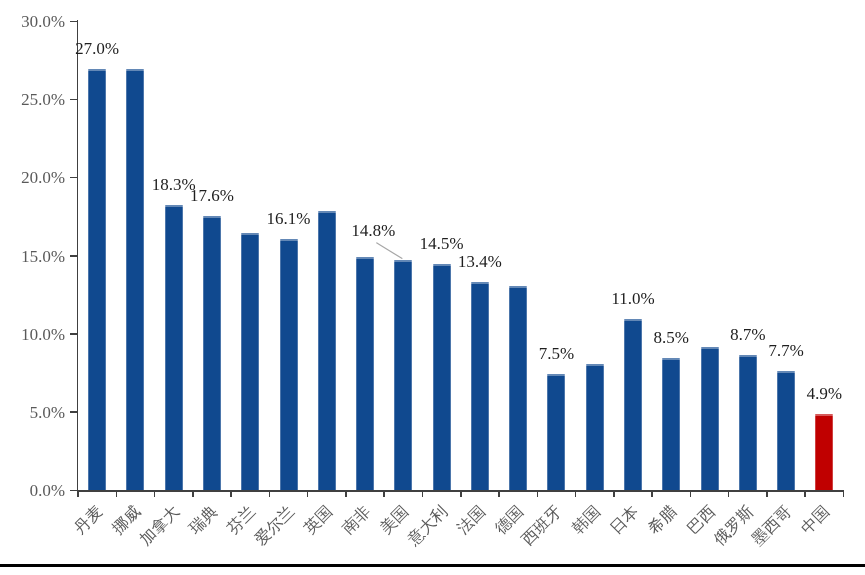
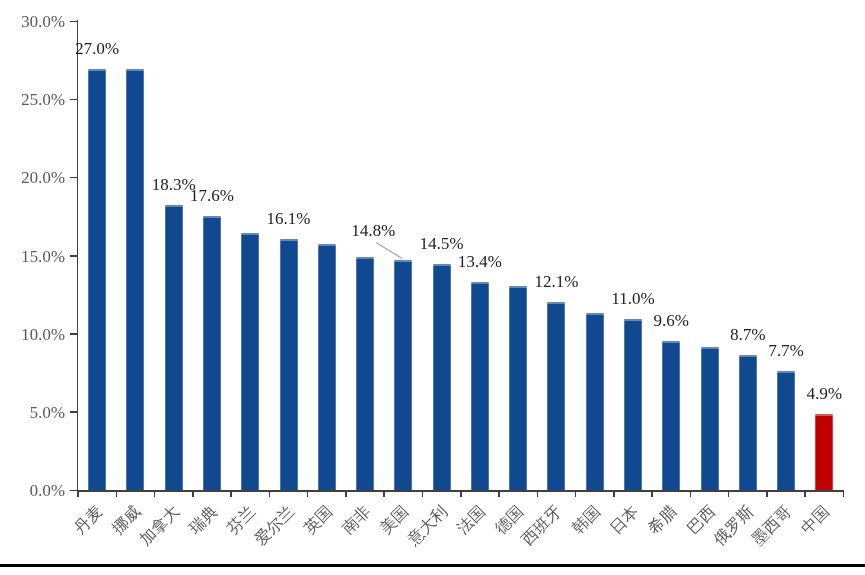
英国: 17.9% -> 15.8%
西班牙: 7.5% -> 12.1%
韩国: 8.1% -> 11.4%
希腊: 8.5% -> 9.6%
